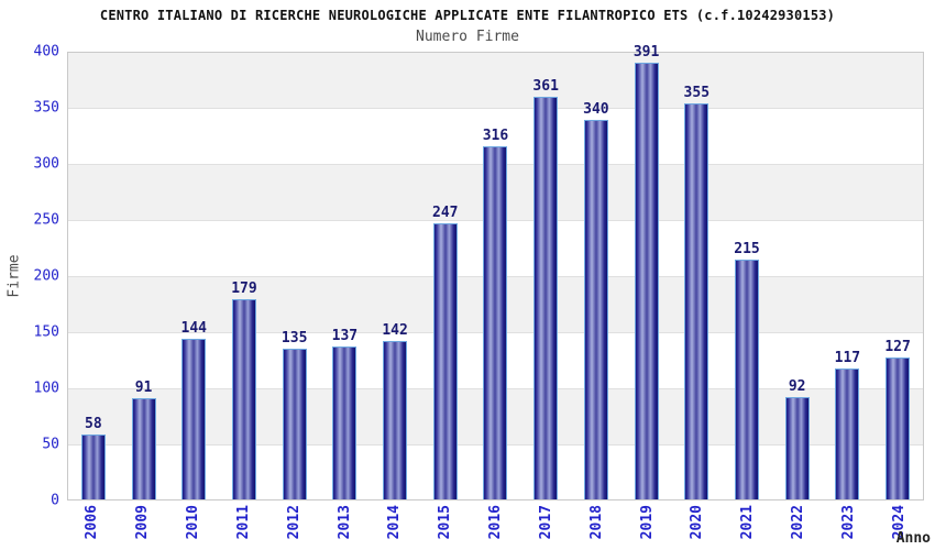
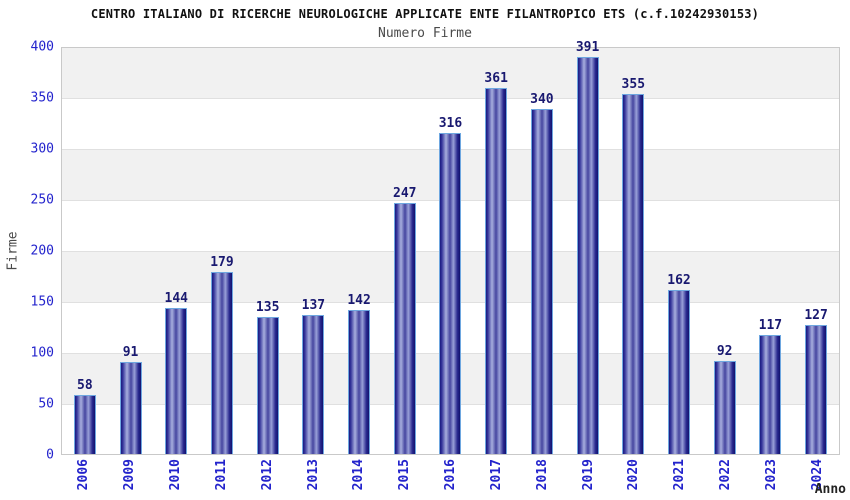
2021: 215 -> 162
